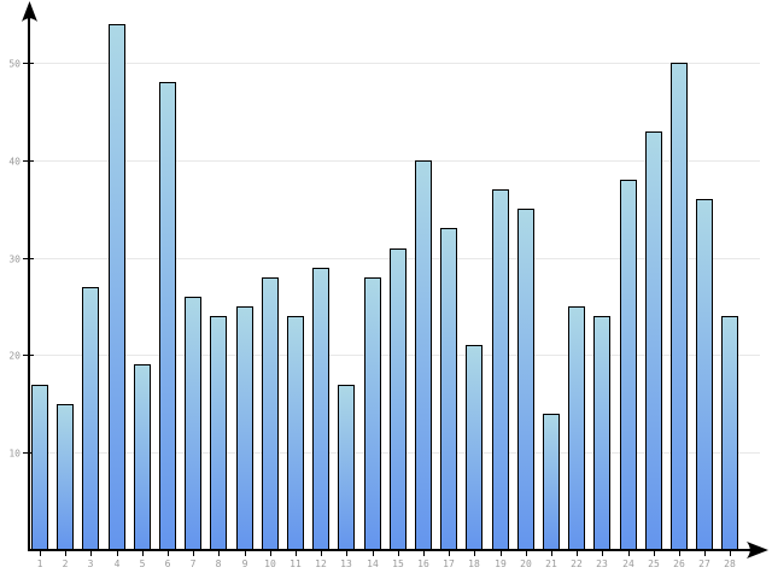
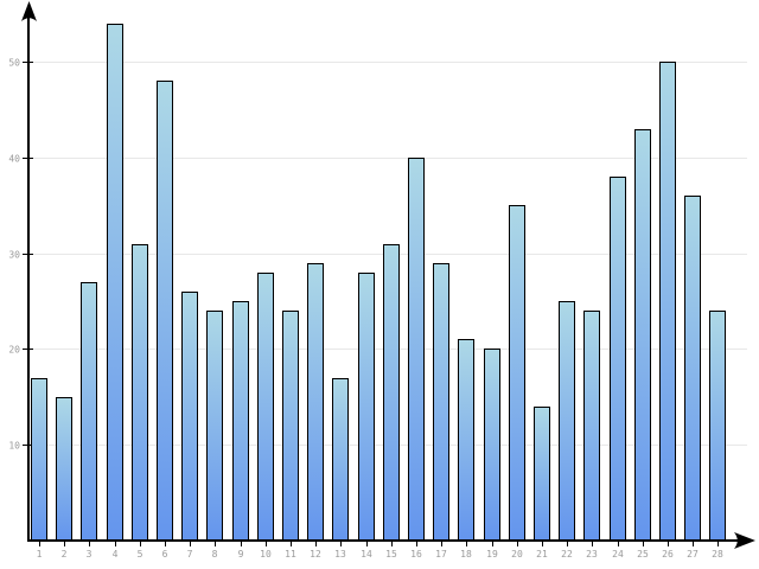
5: 19 -> 31
17: 33 -> 29
19: 37 -> 20
